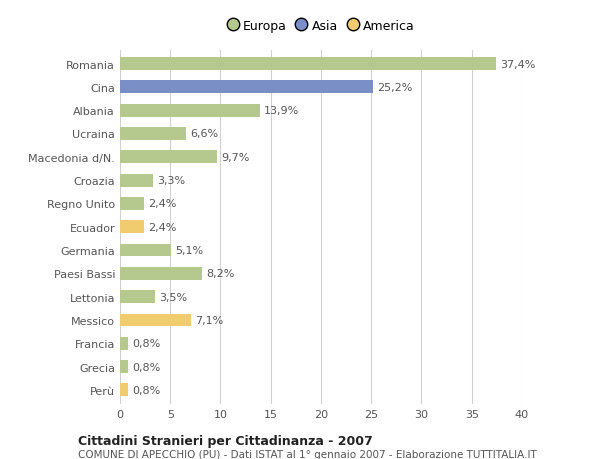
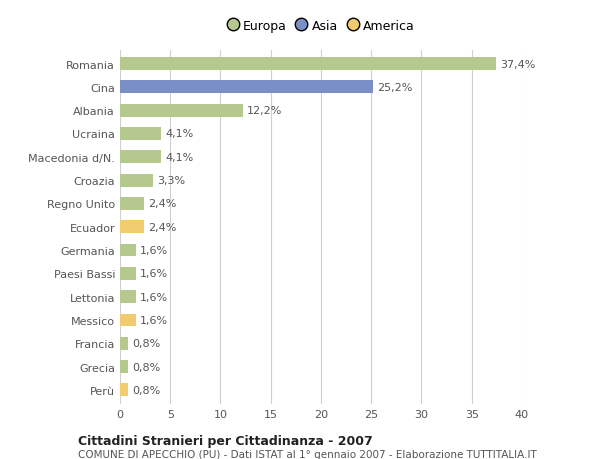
Albania: 13,9% -> 12,2%
Ucraina: 6,6% -> 4,1%
Macedonia d/N.: 9,7% -> 4,1%
Germania: 5,1% -> 1,6%
Paesi Bassi: 8,2% -> 1,6%
Lettonia: 3,5% -> 1,6%
Messico: 7,1% -> 1,6%
